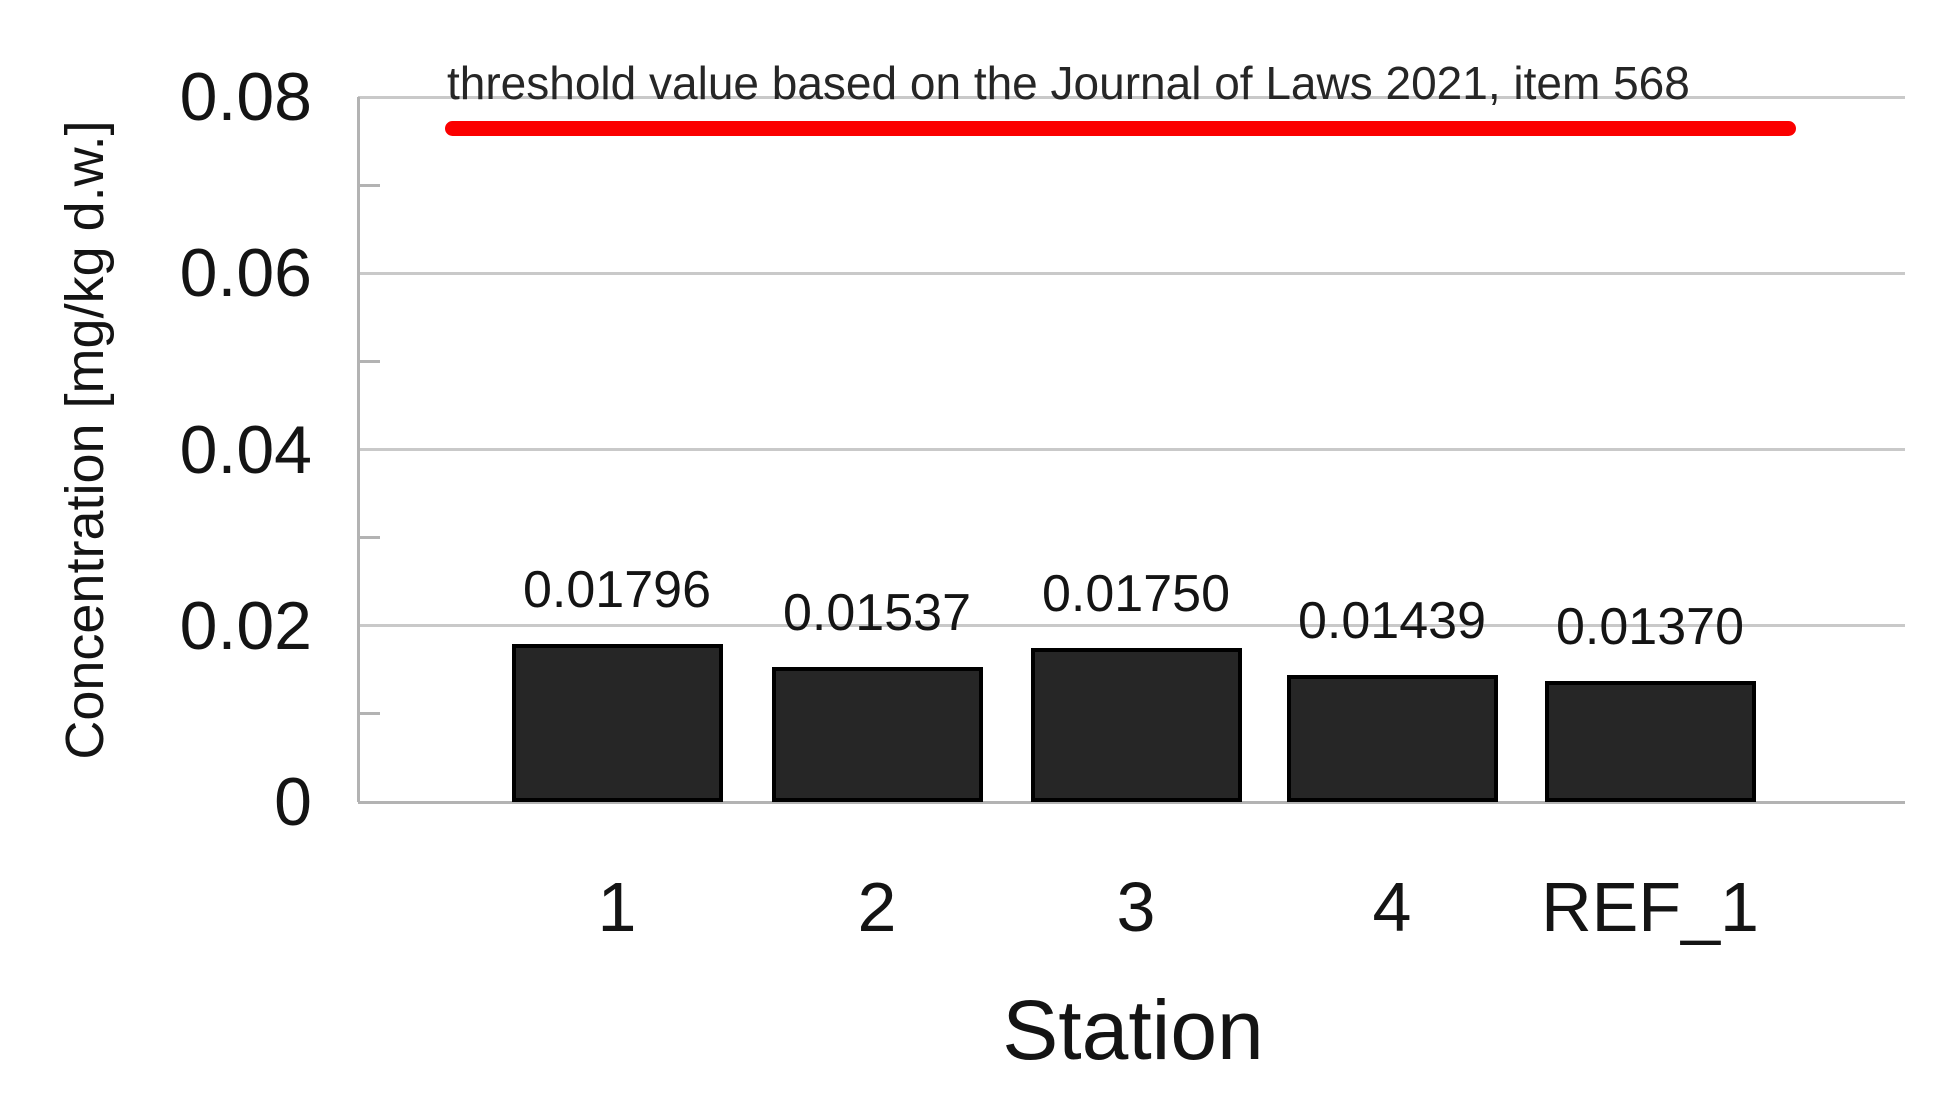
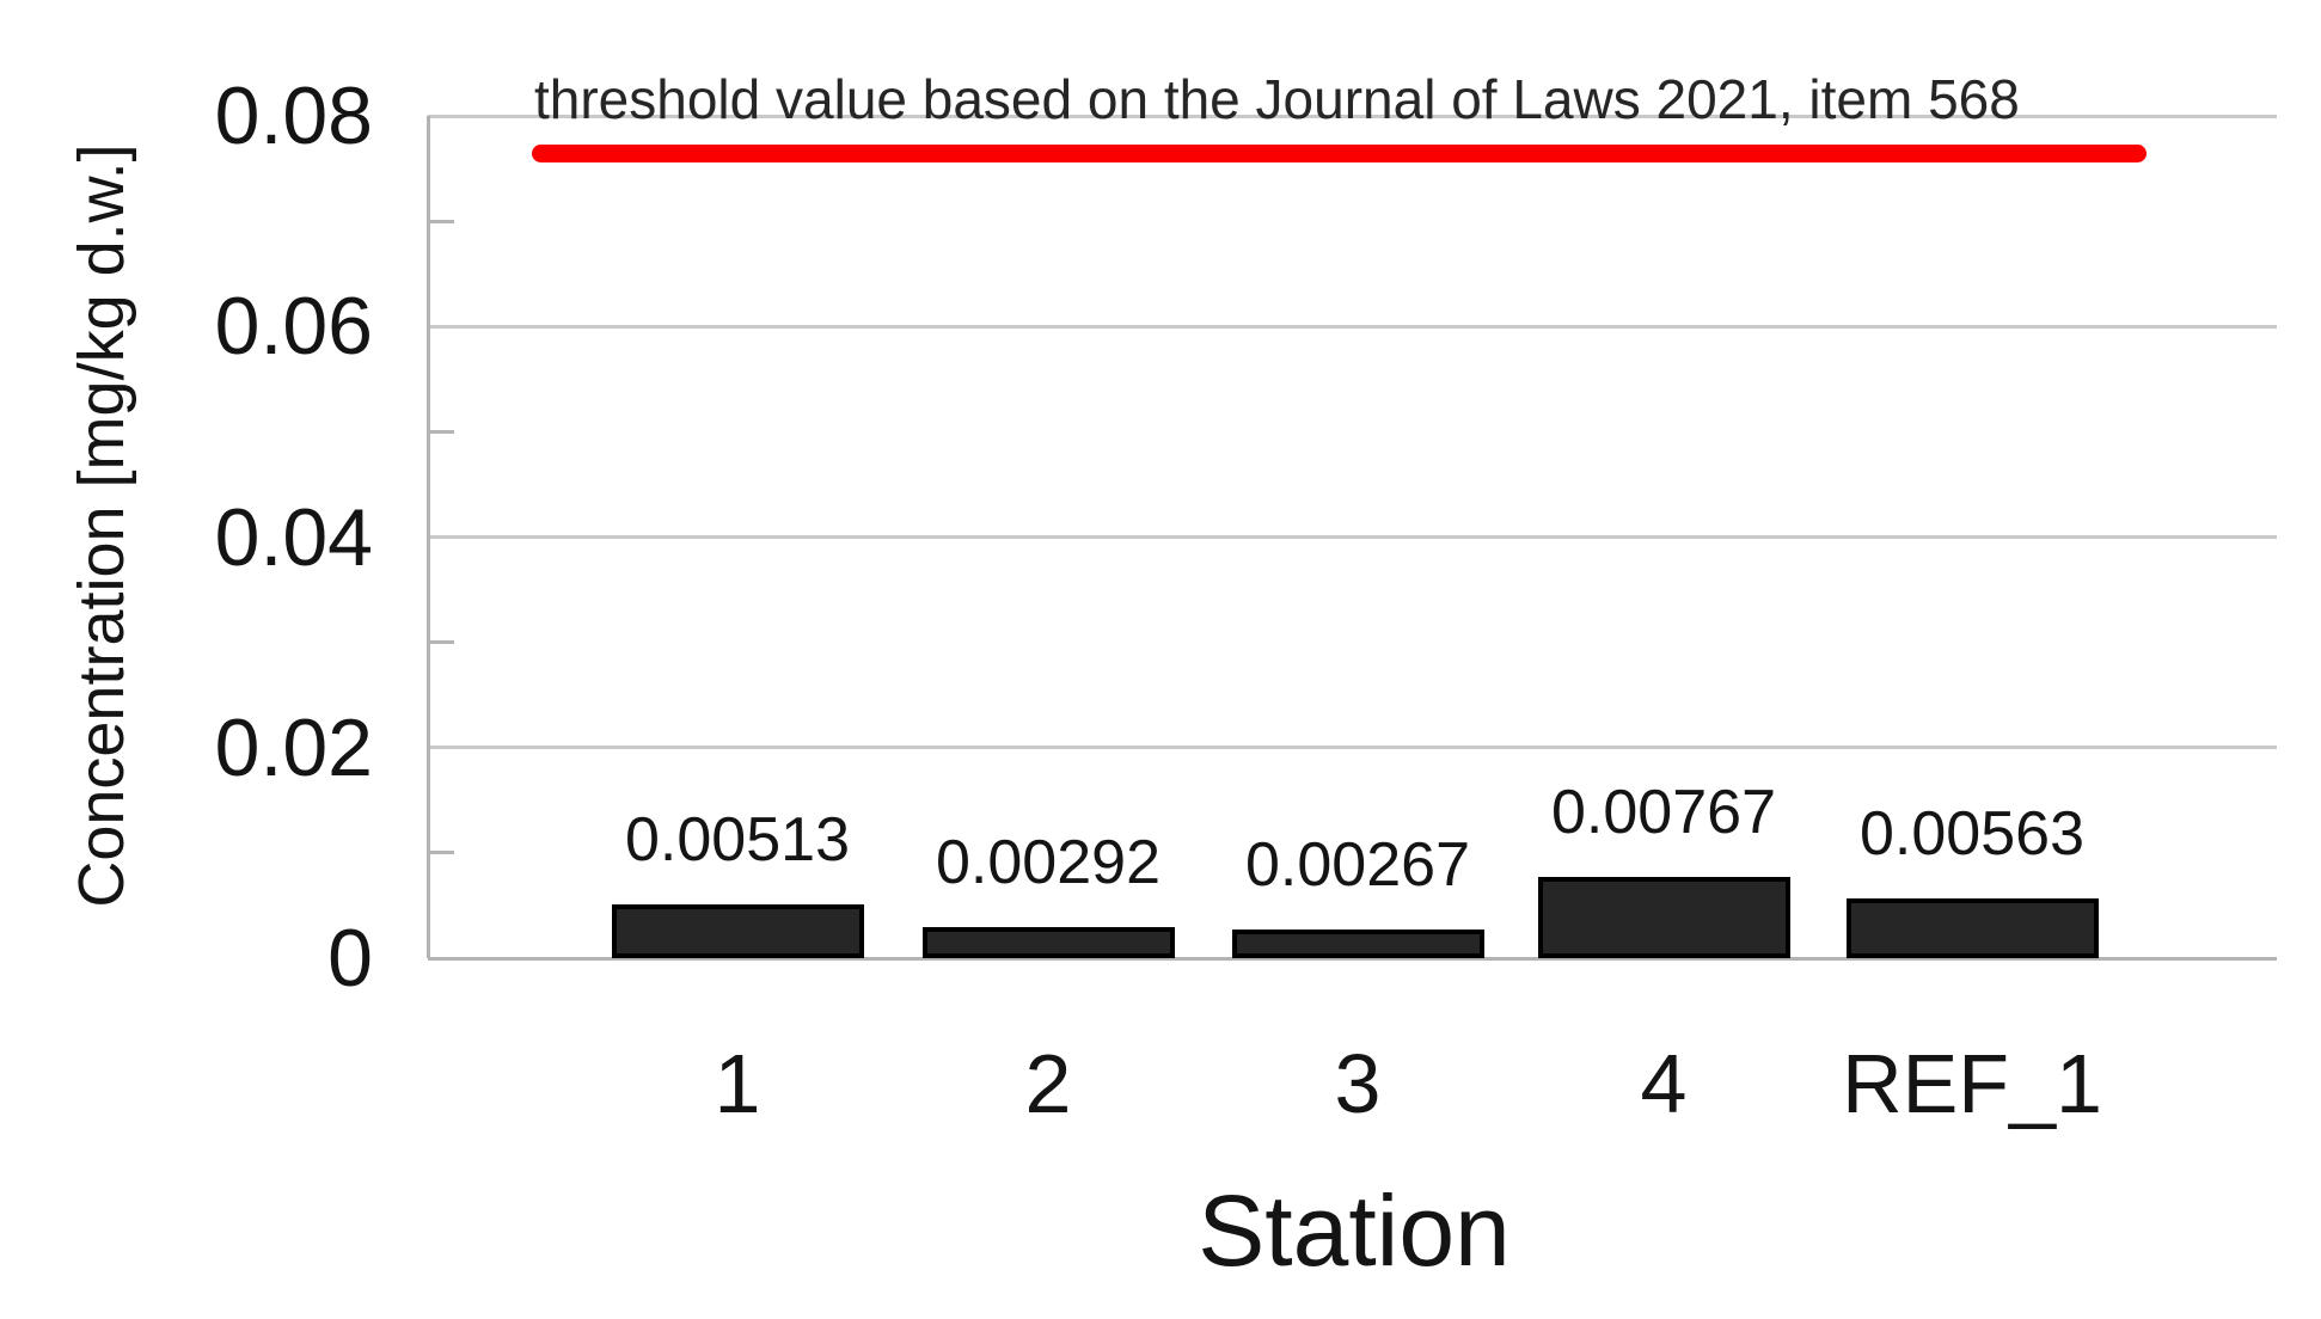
1: 0.01796 -> 0.00513
2: 0.01537 -> 0.00292
3: 0.01750 -> 0.00267
4: 0.01439 -> 0.00767
REF_1: 0.01370 -> 0.00563
